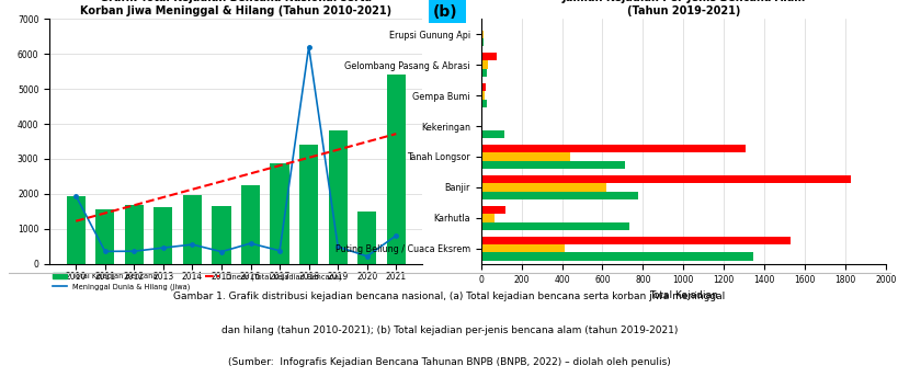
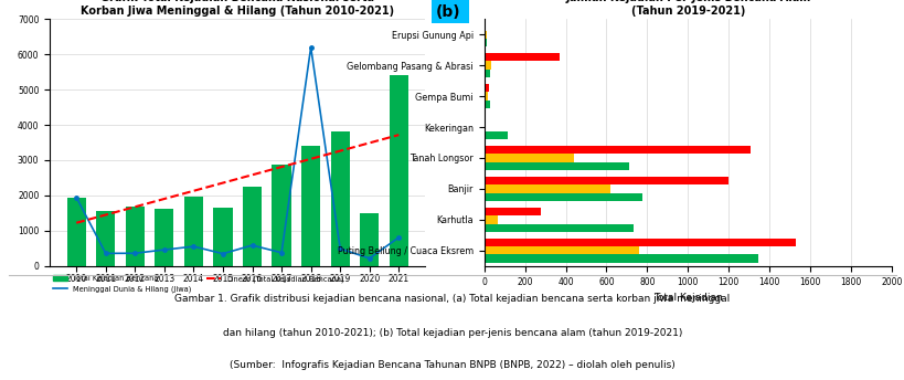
2021/Gelombang Pasang & Abrasi: 80 -> 370
2021/Banjir: 1830 -> 1200
2021/Karhutla: 120 -> 280
2020/Puting Beliung / Cuaca Eksrem: 420 -> 760
